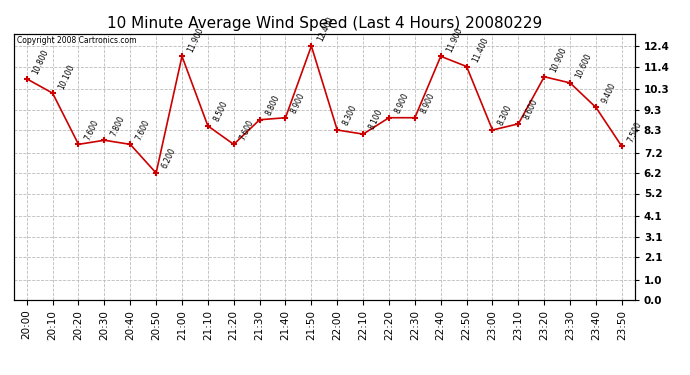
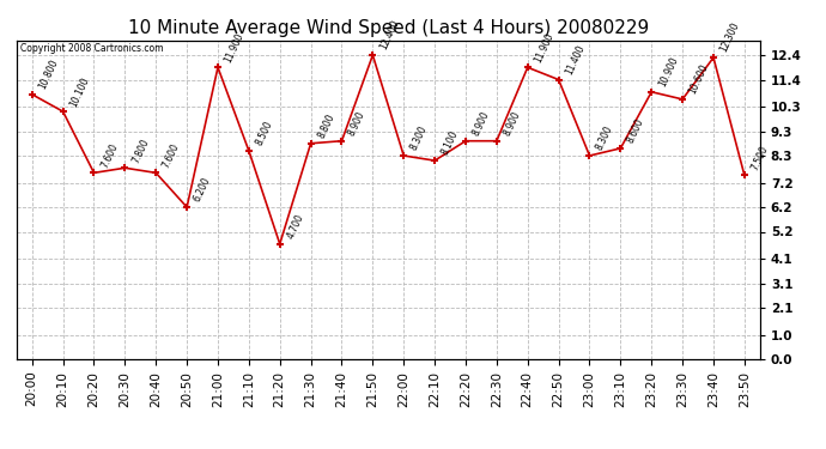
21:20: 7.600 -> 4.700
23:40: 9.400 -> 12.300
